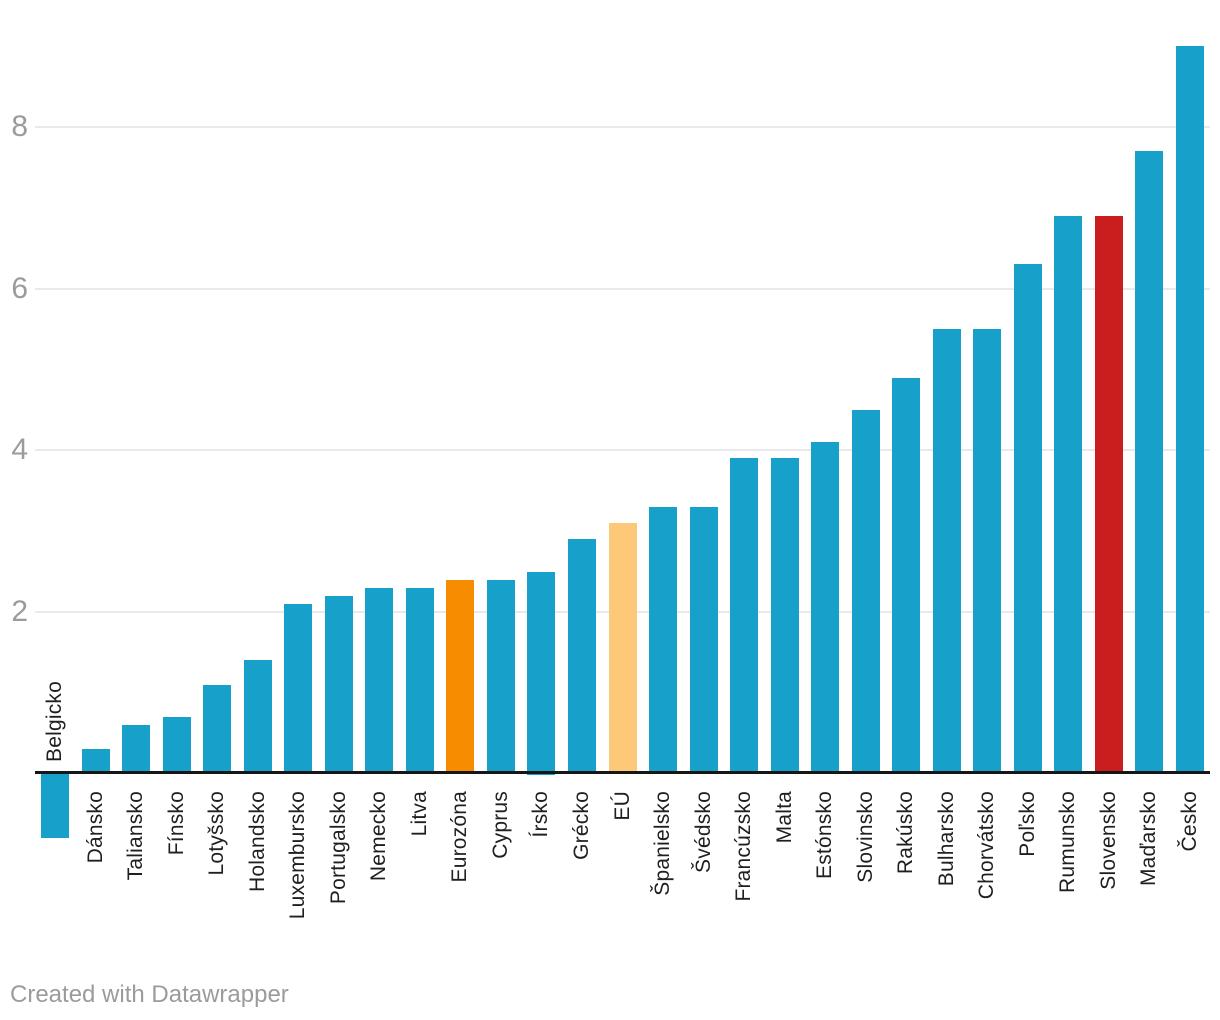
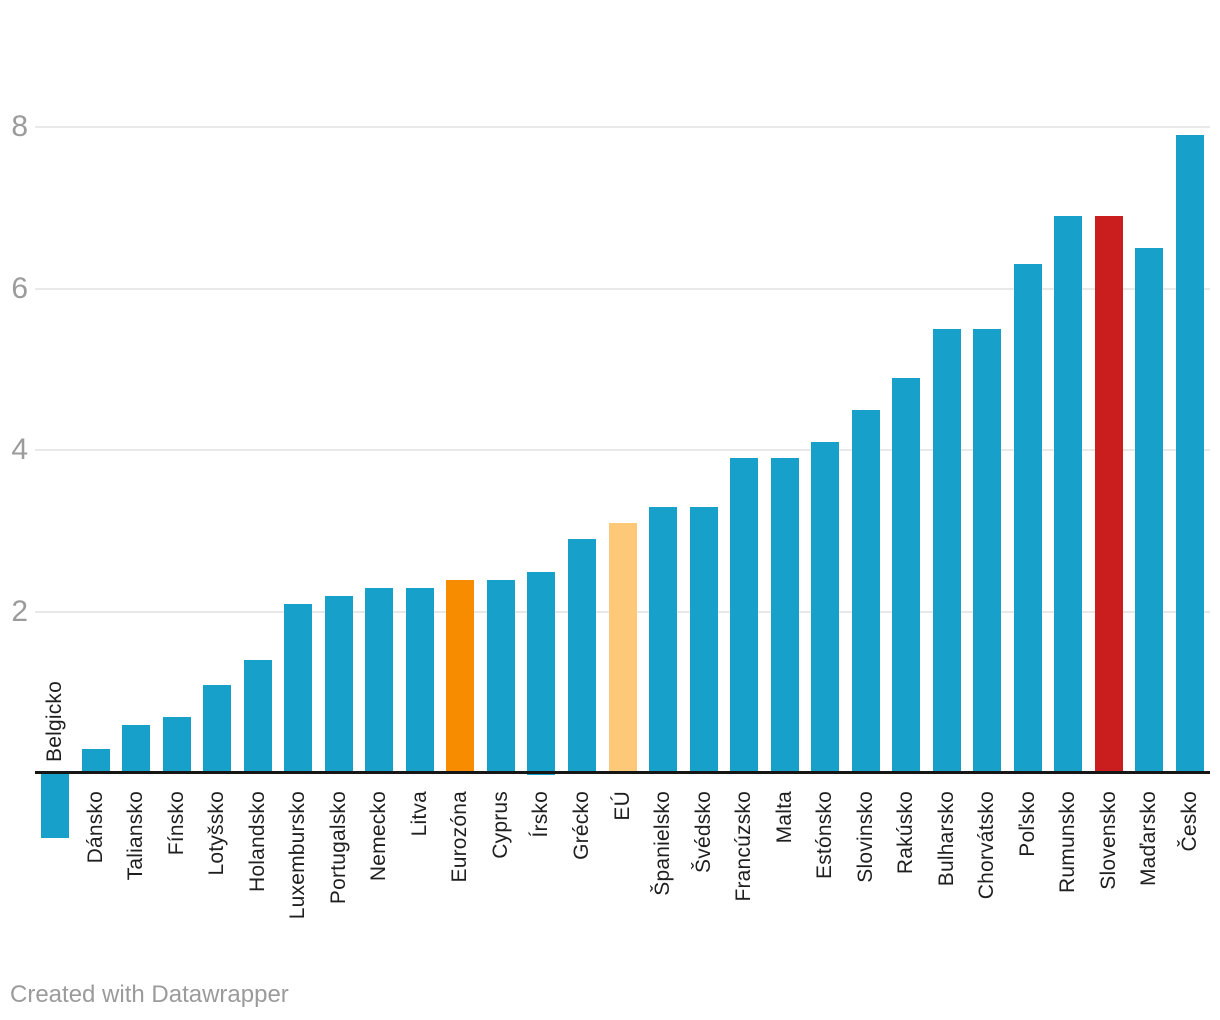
Maďarsko: 7.7 -> 6.5
Česko: 9.0 -> 7.9
